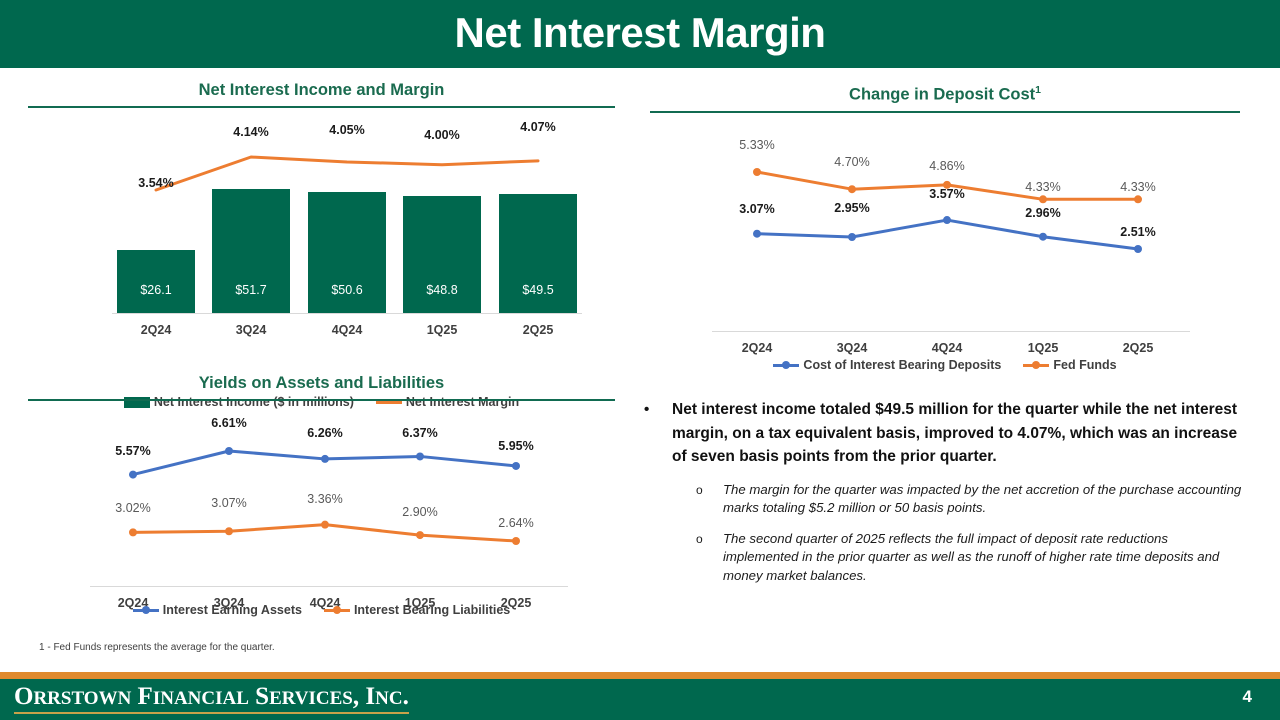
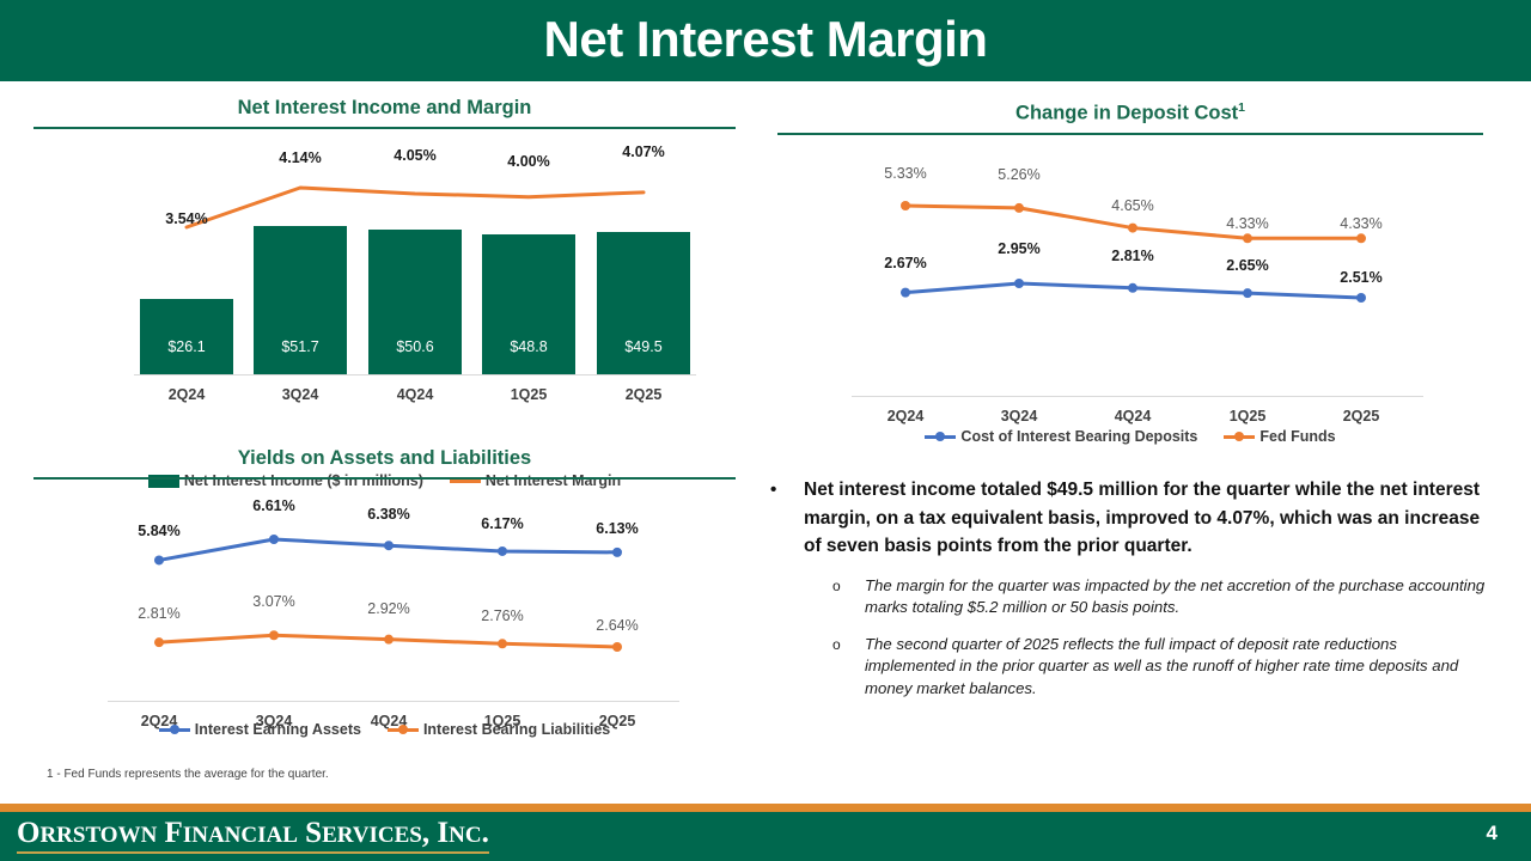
Change in Deposit Cost/Cost of Interest Bearing Deposits/2Q24: 3.07% -> 2.67%
Change in Deposit Cost/Fed Funds/3Q24: 4.70% -> 5.26%
Change in Deposit Cost/Cost of Interest Bearing Deposits/4Q24: 3.57% -> 2.81%
Change in Deposit Cost/Fed Funds/4Q24: 4.86% -> 4.65%
Change in Deposit Cost/Cost of Interest Bearing Deposits/1Q25: 2.96% -> 2.65%
Yields on Assets and Liabilities/Interest Earning Assets/2Q24: 5.57% -> 5.84%
Yields on Assets and Liabilities/Interest Bearing Liabilities/2Q24: 3.02% -> 2.81%
Yields on Assets and Liabilities/Interest Earning Assets/4Q24: 6.26% -> 6.38%
Yields on Assets and Liabilities/Interest Bearing Liabilities/4Q24: 3.36% -> 2.92%
Yields on Assets and Liabilities/Interest Earning Assets/1Q25: 6.37% -> 6.17%
Yields on Assets and Liabilities/Interest Bearing Liabilities/1Q25: 2.90% -> 2.76%
Yields on Assets and Liabilities/Interest Earning Assets/2Q25: 5.95% -> 6.13%
